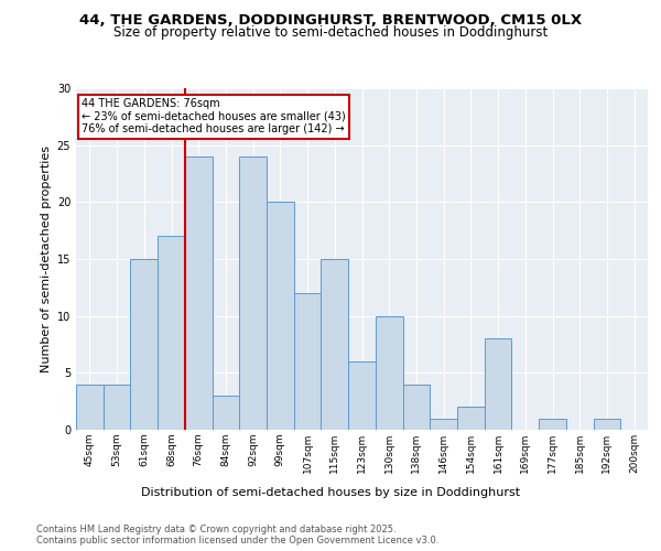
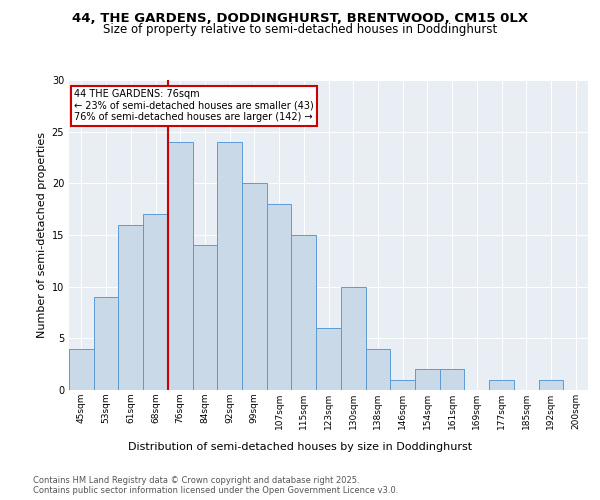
53sqm: 4 -> 9
61sqm: 15 -> 16
84sqm: 3 -> 14
107sqm: 12 -> 18
161sqm: 8 -> 2
